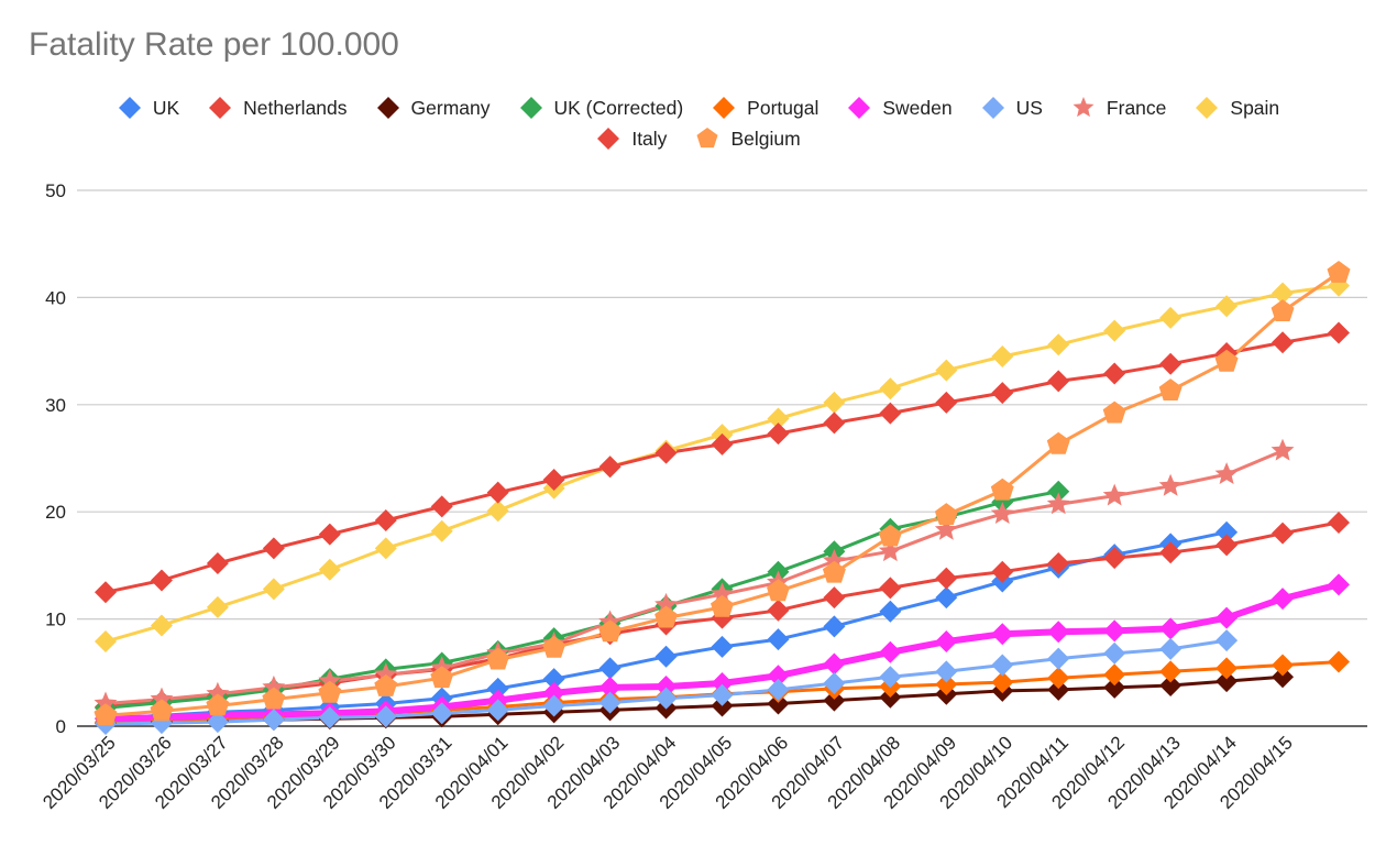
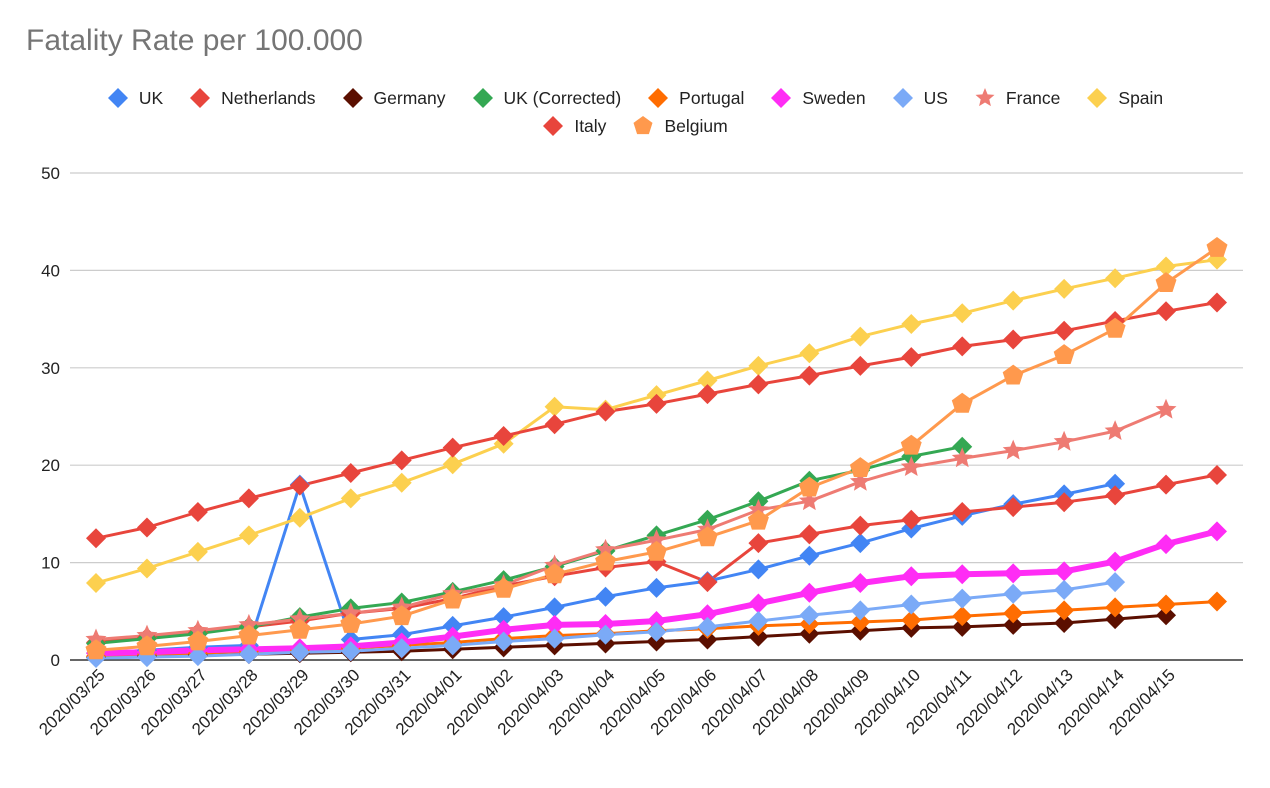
UK/2020/03/29: 2 -> 18
Spain/2020/04/03: 24 -> 26
Netherlands/2020/04/06: 11 -> 8
